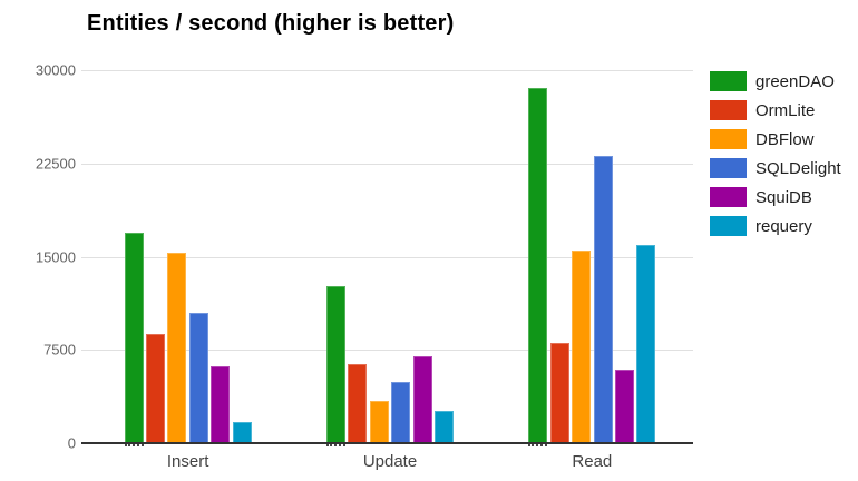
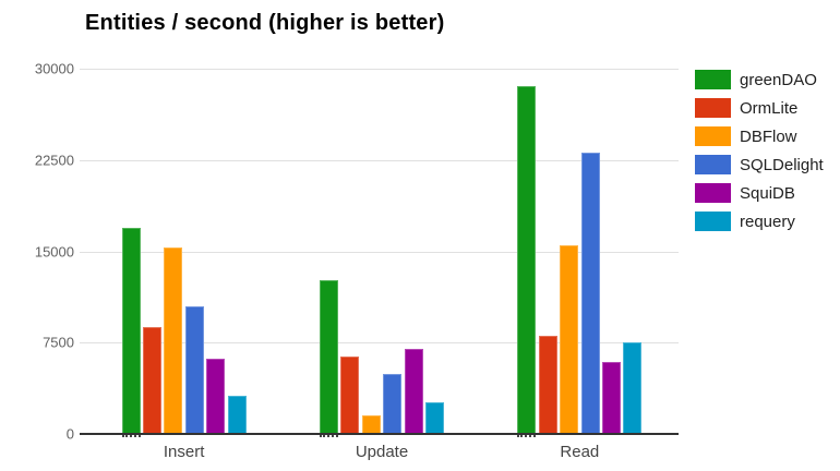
requery/Insert: 1700 -> 3100
DBFlow/Update: 3400 -> 1500
requery/Read: 15900 -> 7500
